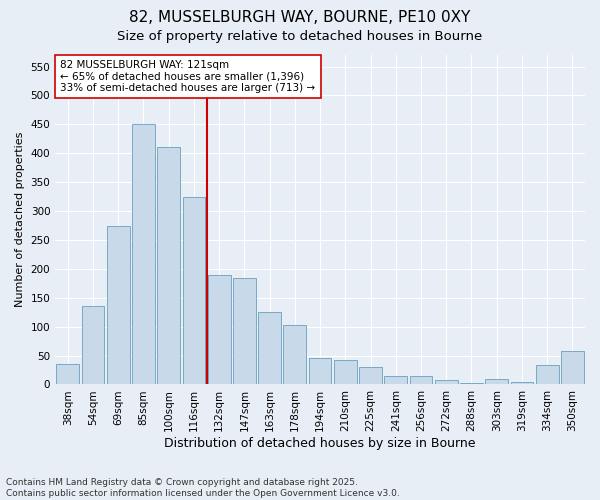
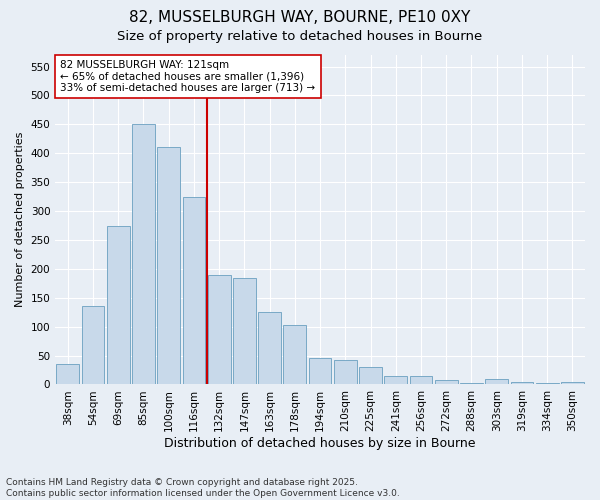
334sqm: 34 -> 2
350sqm: 58 -> 5
